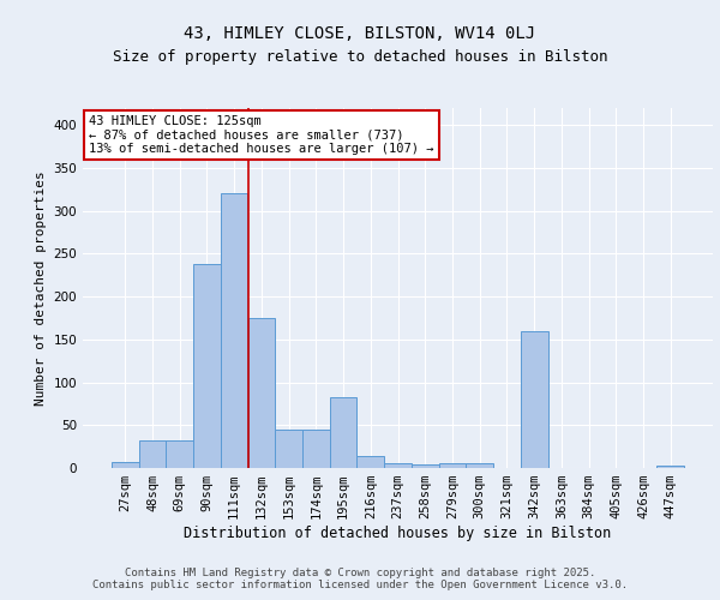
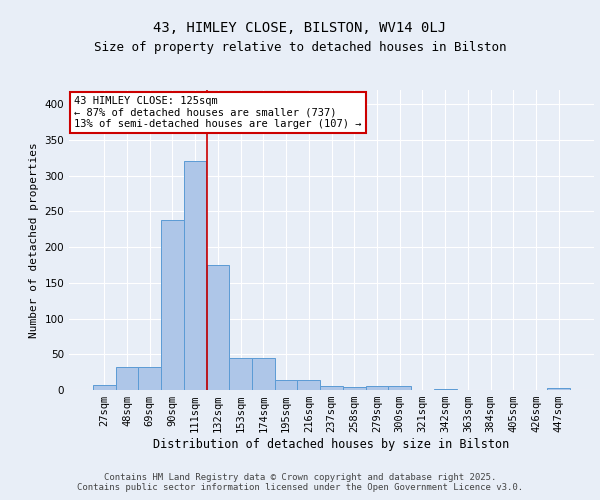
195sqm: 82 -> 14
342sqm: 160 -> 2
